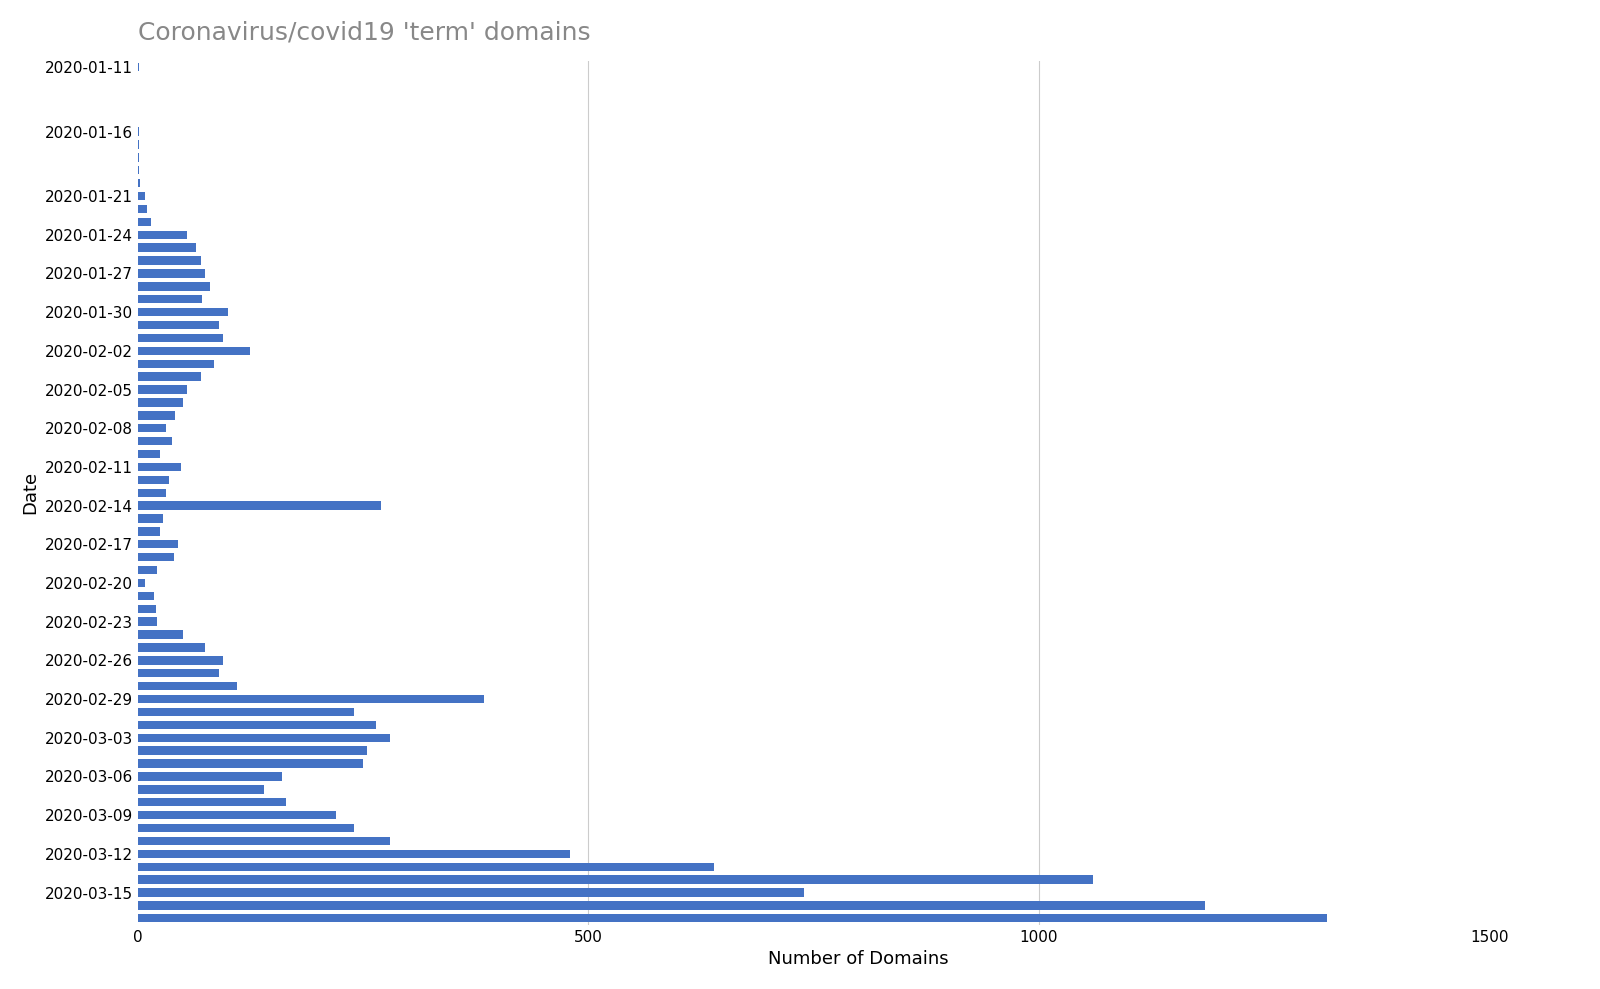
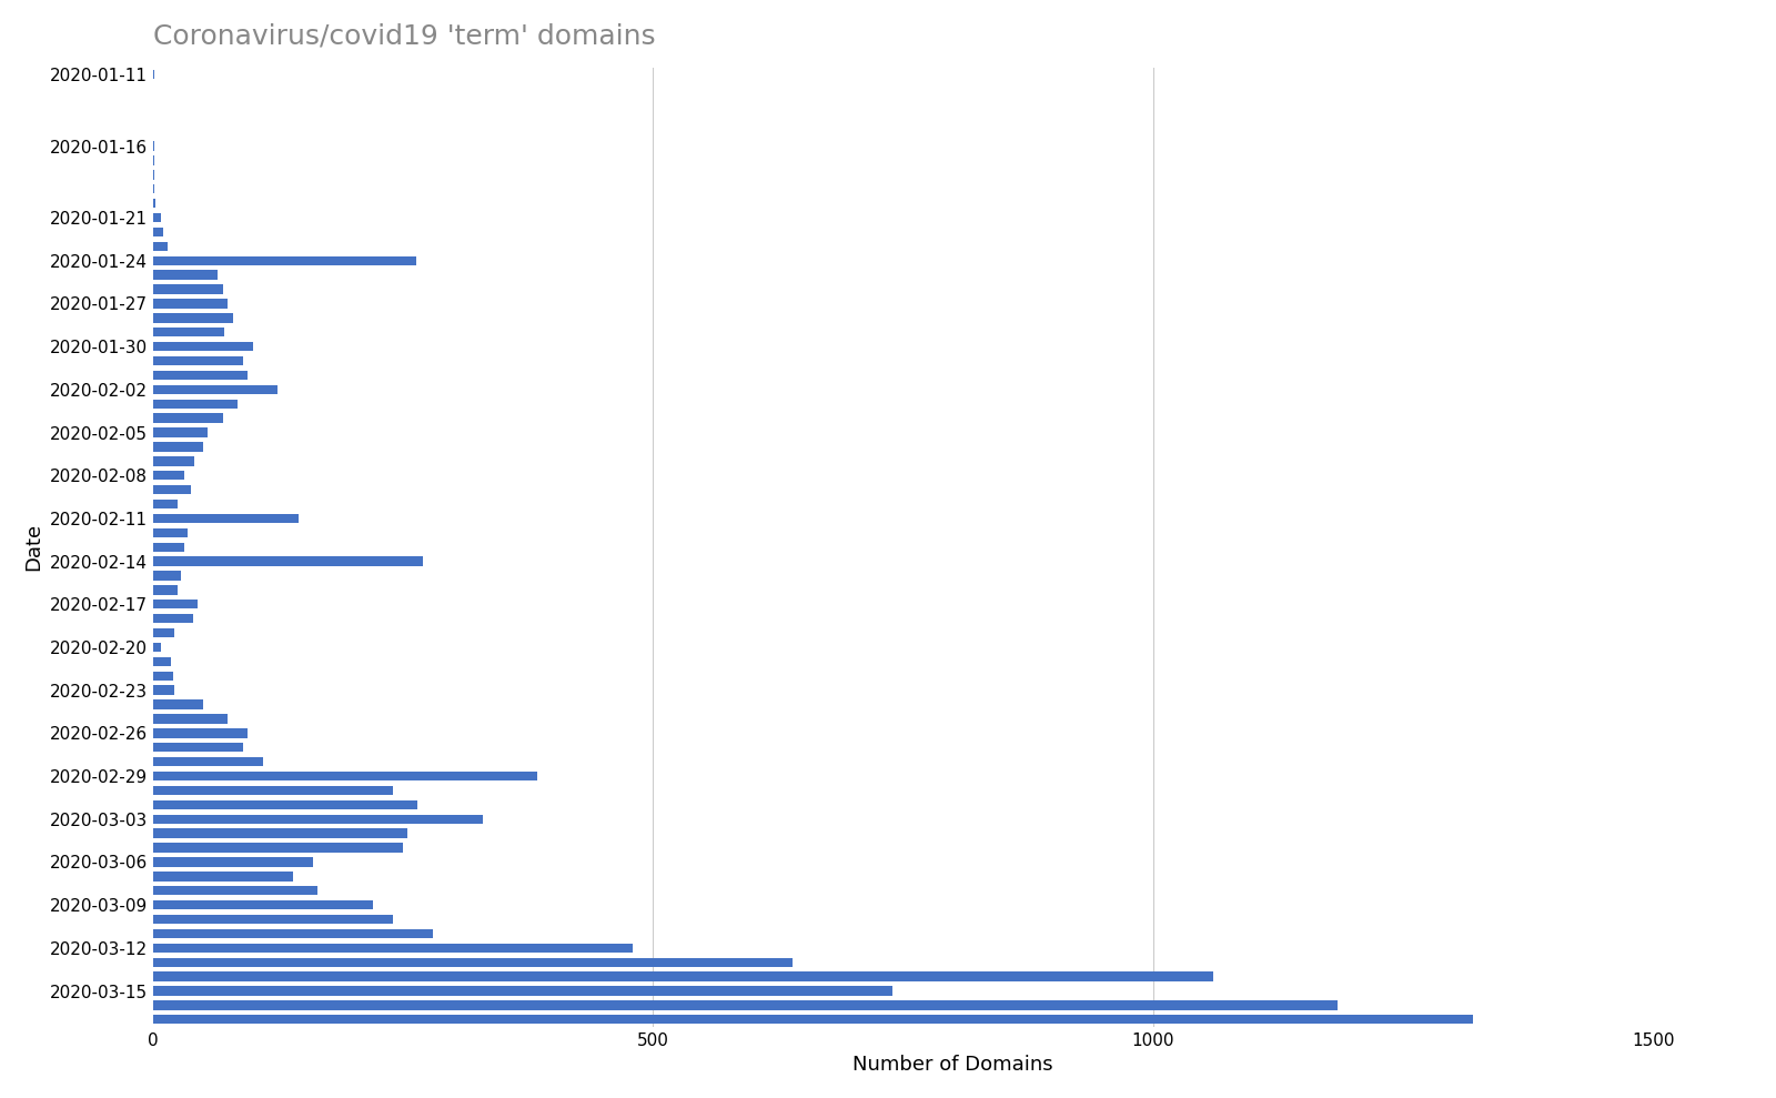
2020-01-24: 55 -> 264
2020-02-11: 48 -> 146
2020-03-03: 280 -> 330
